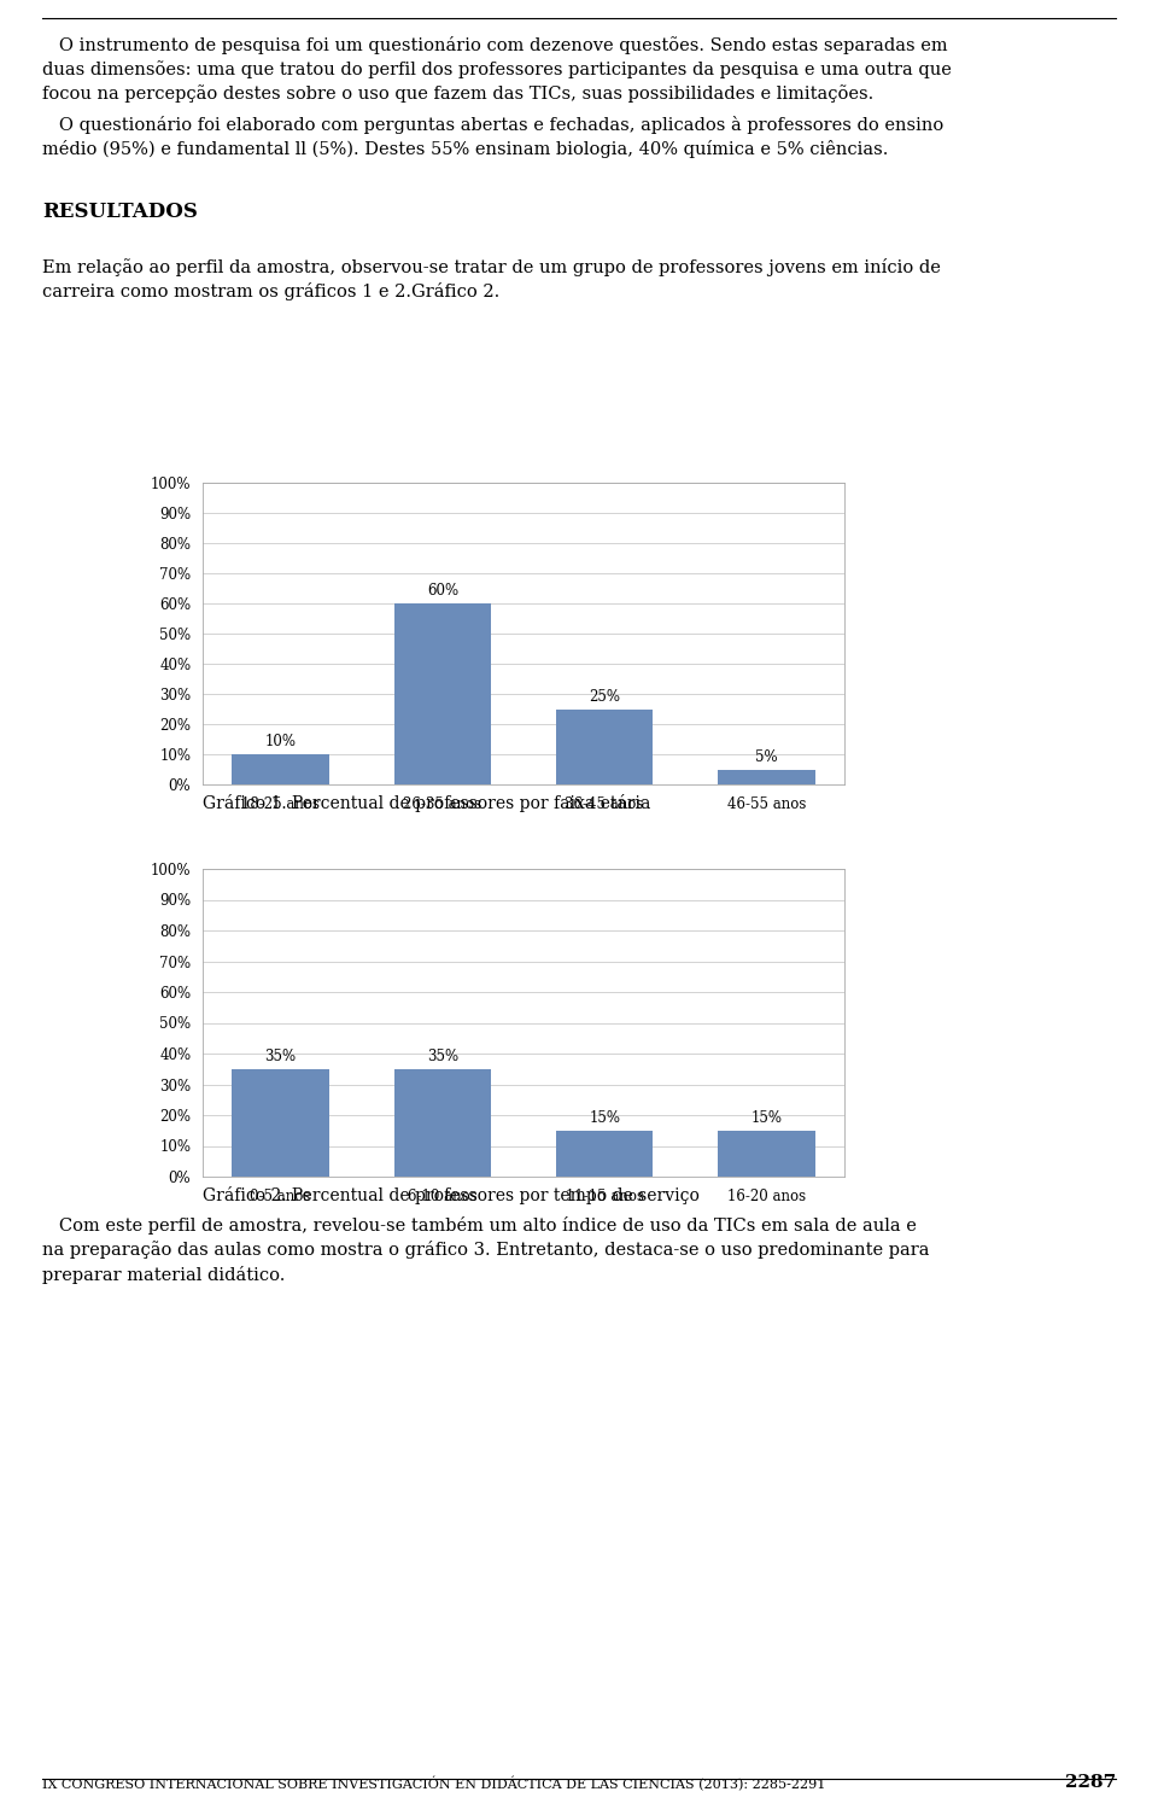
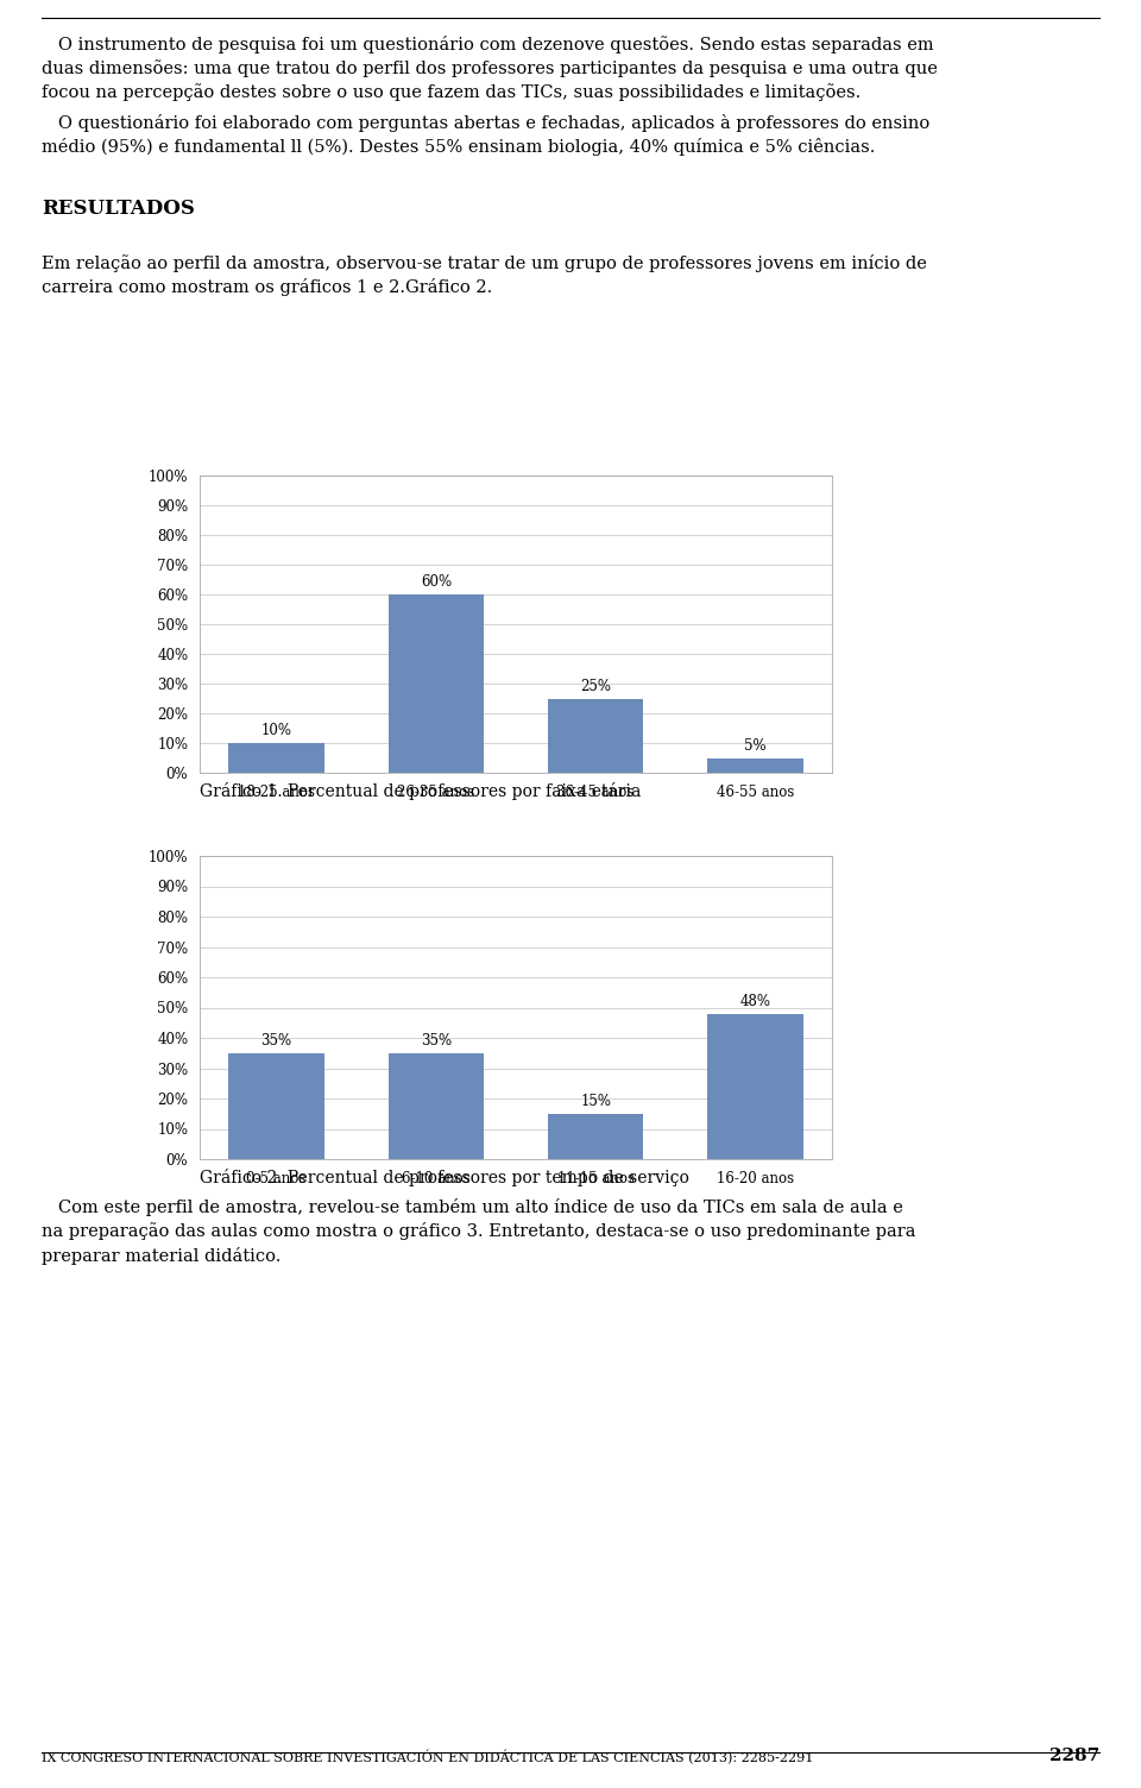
16-20 anos: 15% -> 48%
